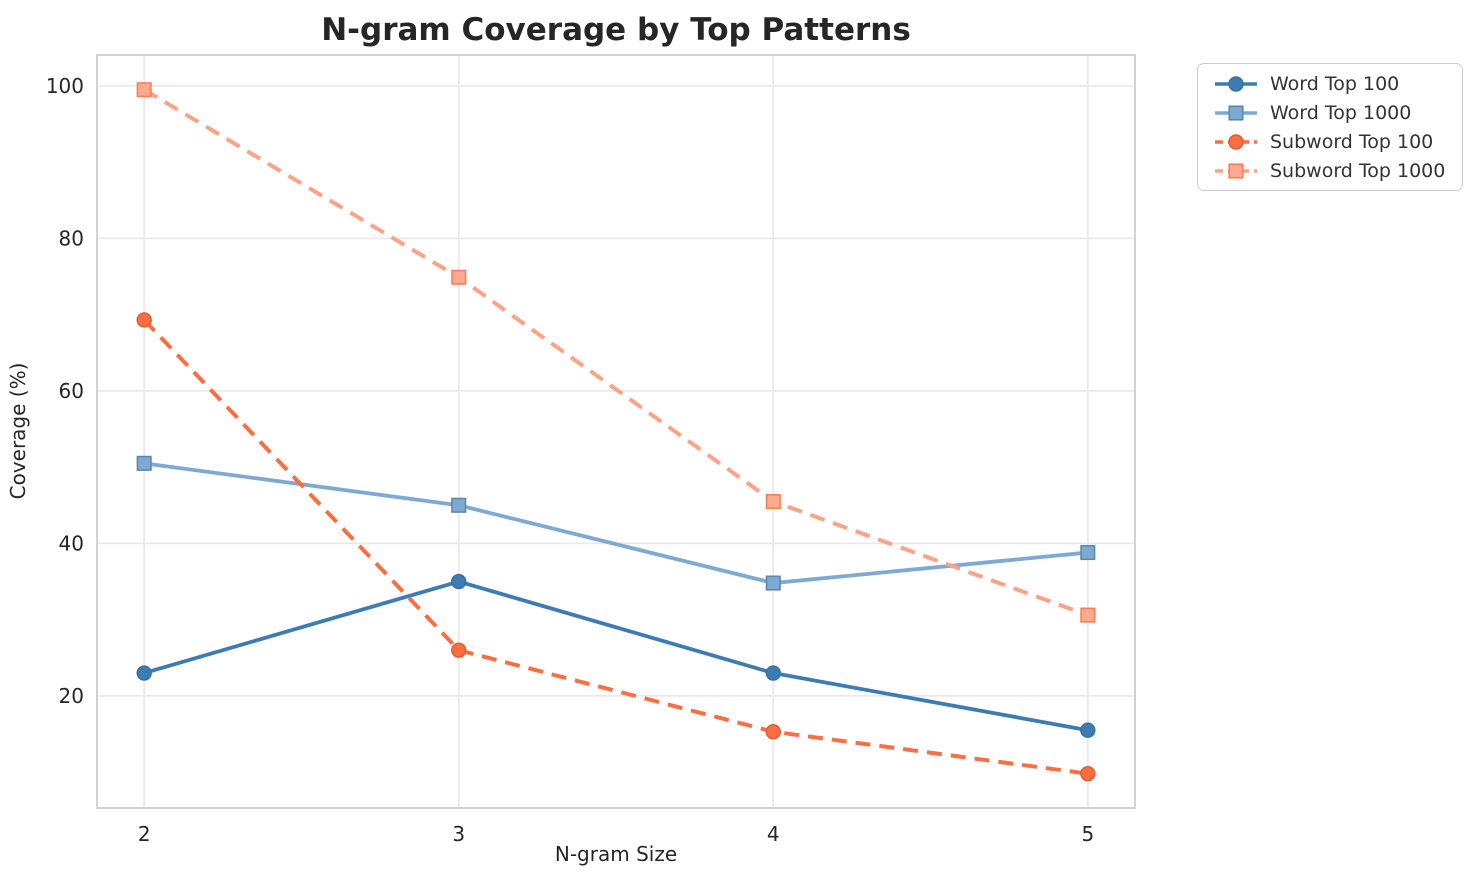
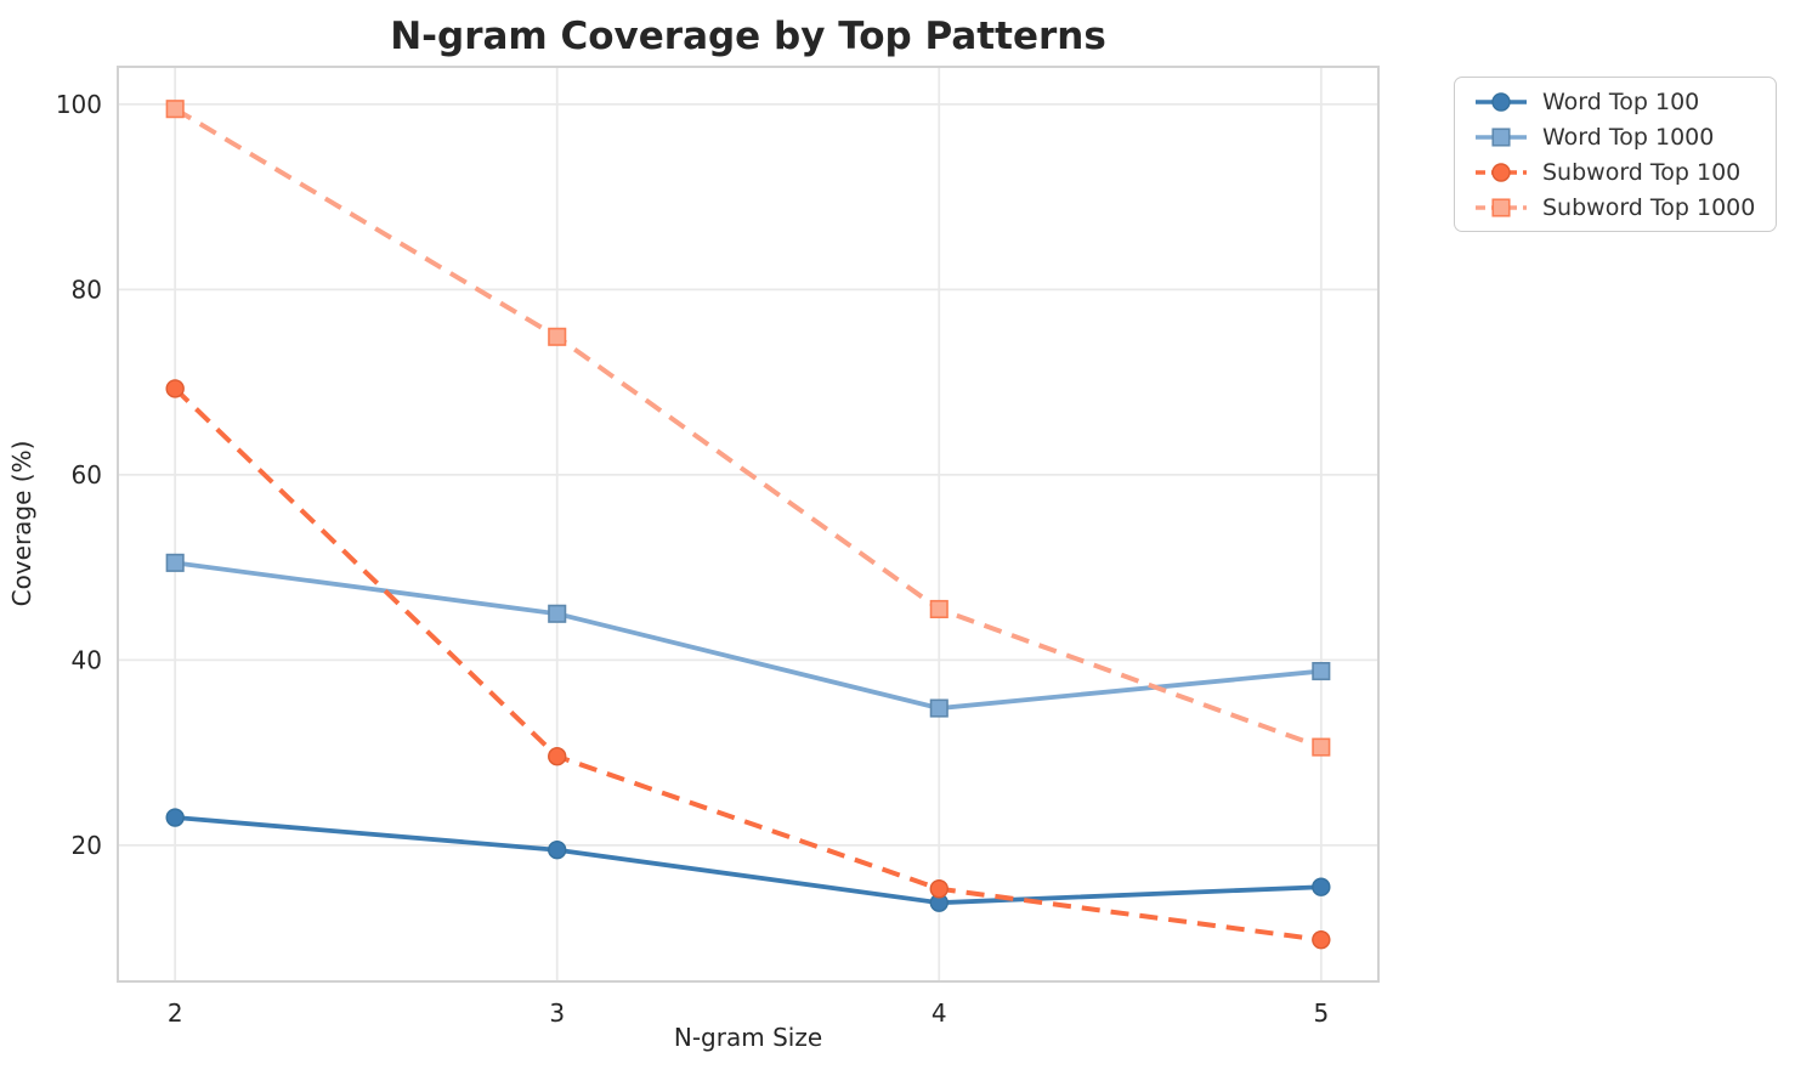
Word Top 100/3: 35 -> 20
Subword Top 100/3: 26 -> 30
Word Top 100/4: 23 -> 14
